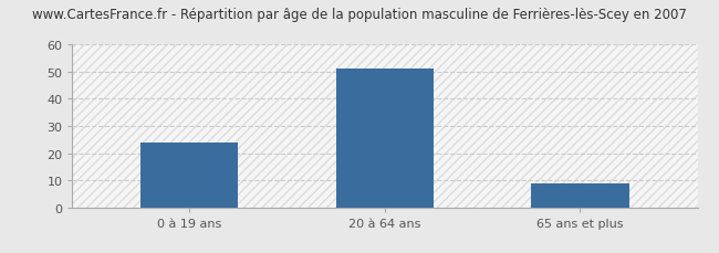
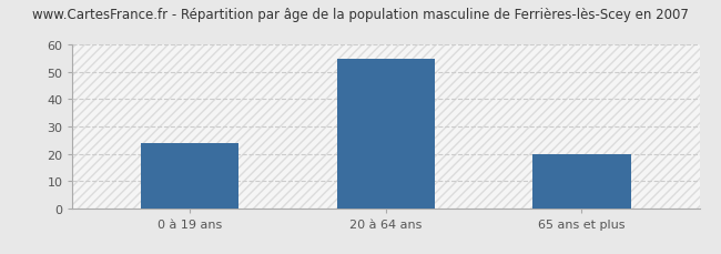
20 à 64 ans: 51 -> 55
65 ans et plus: 9 -> 20
